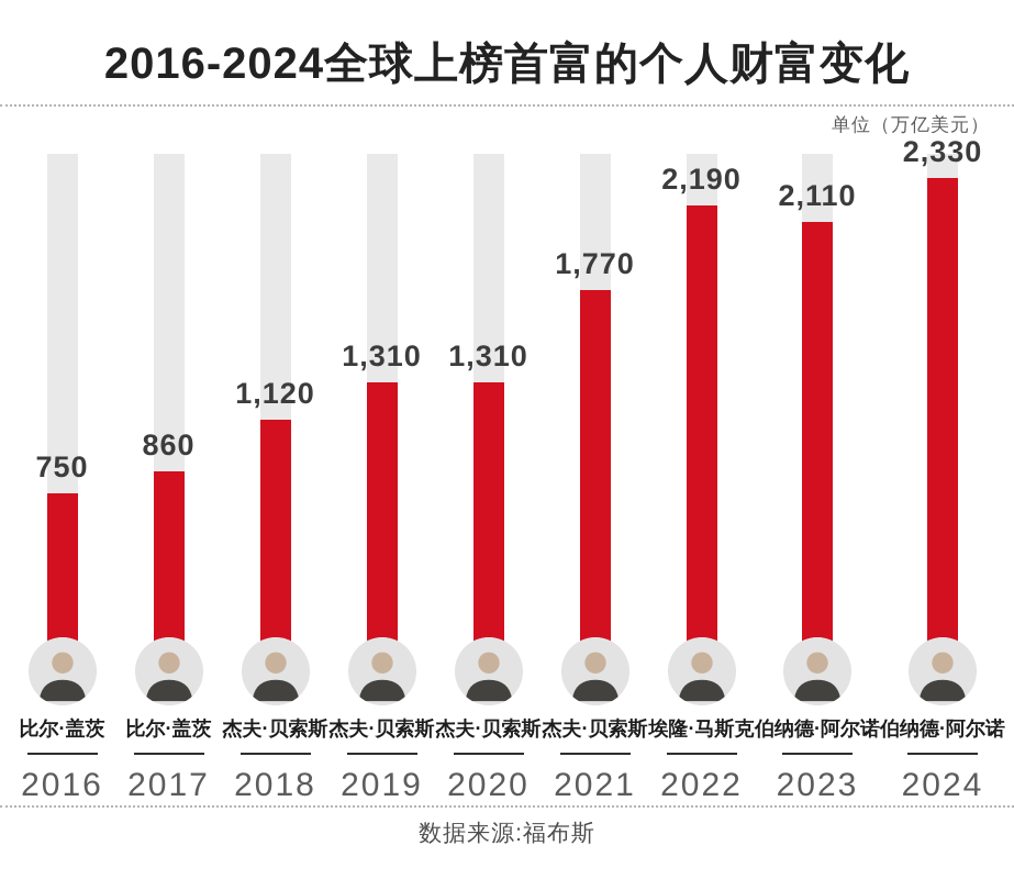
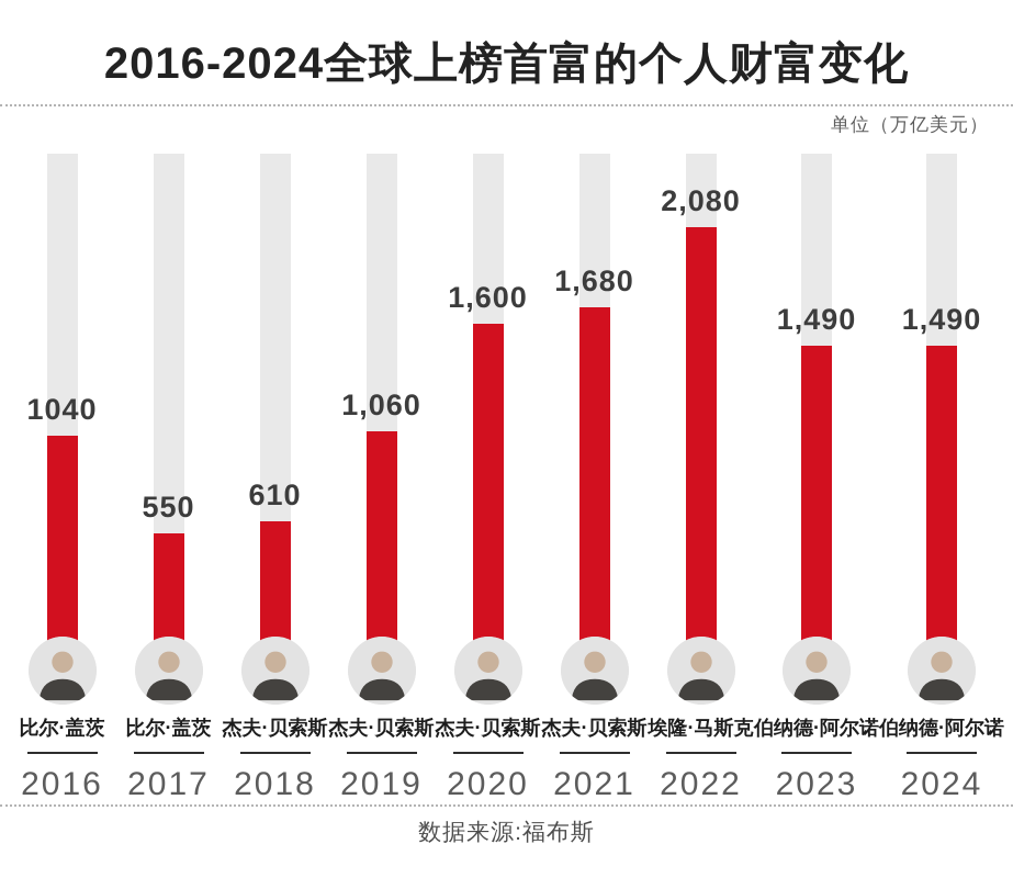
2016: 750 -> 1040
2017: 860 -> 550
2018: 1,120 -> 610
2019: 1,310 -> 1,060
2020: 1,310 -> 1,600
2021: 1,770 -> 1,680
2022: 2,190 -> 2,080
2023: 2,110 -> 1,490
2024: 2,330 -> 1,490
